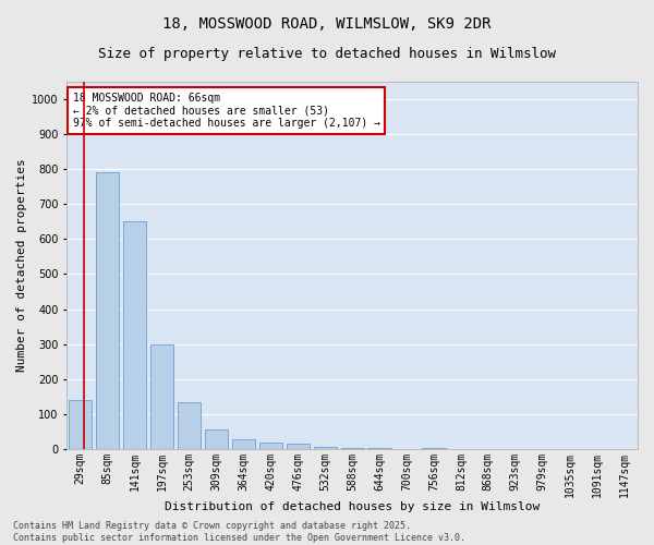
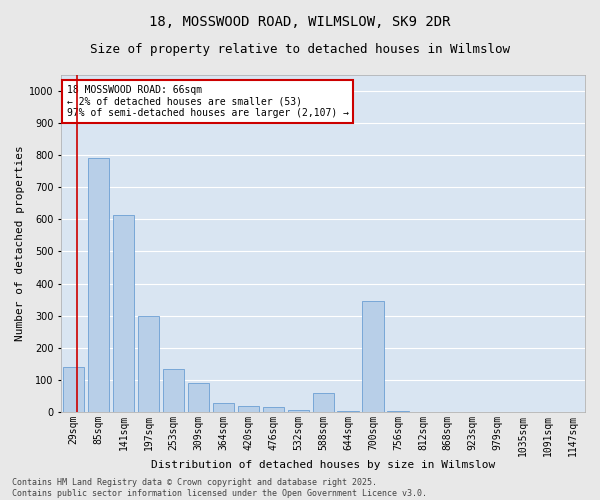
141sqm: 650 -> 615
309sqm: 55 -> 90
588sqm: 3 -> 60
700sqm: 1 -> 345
